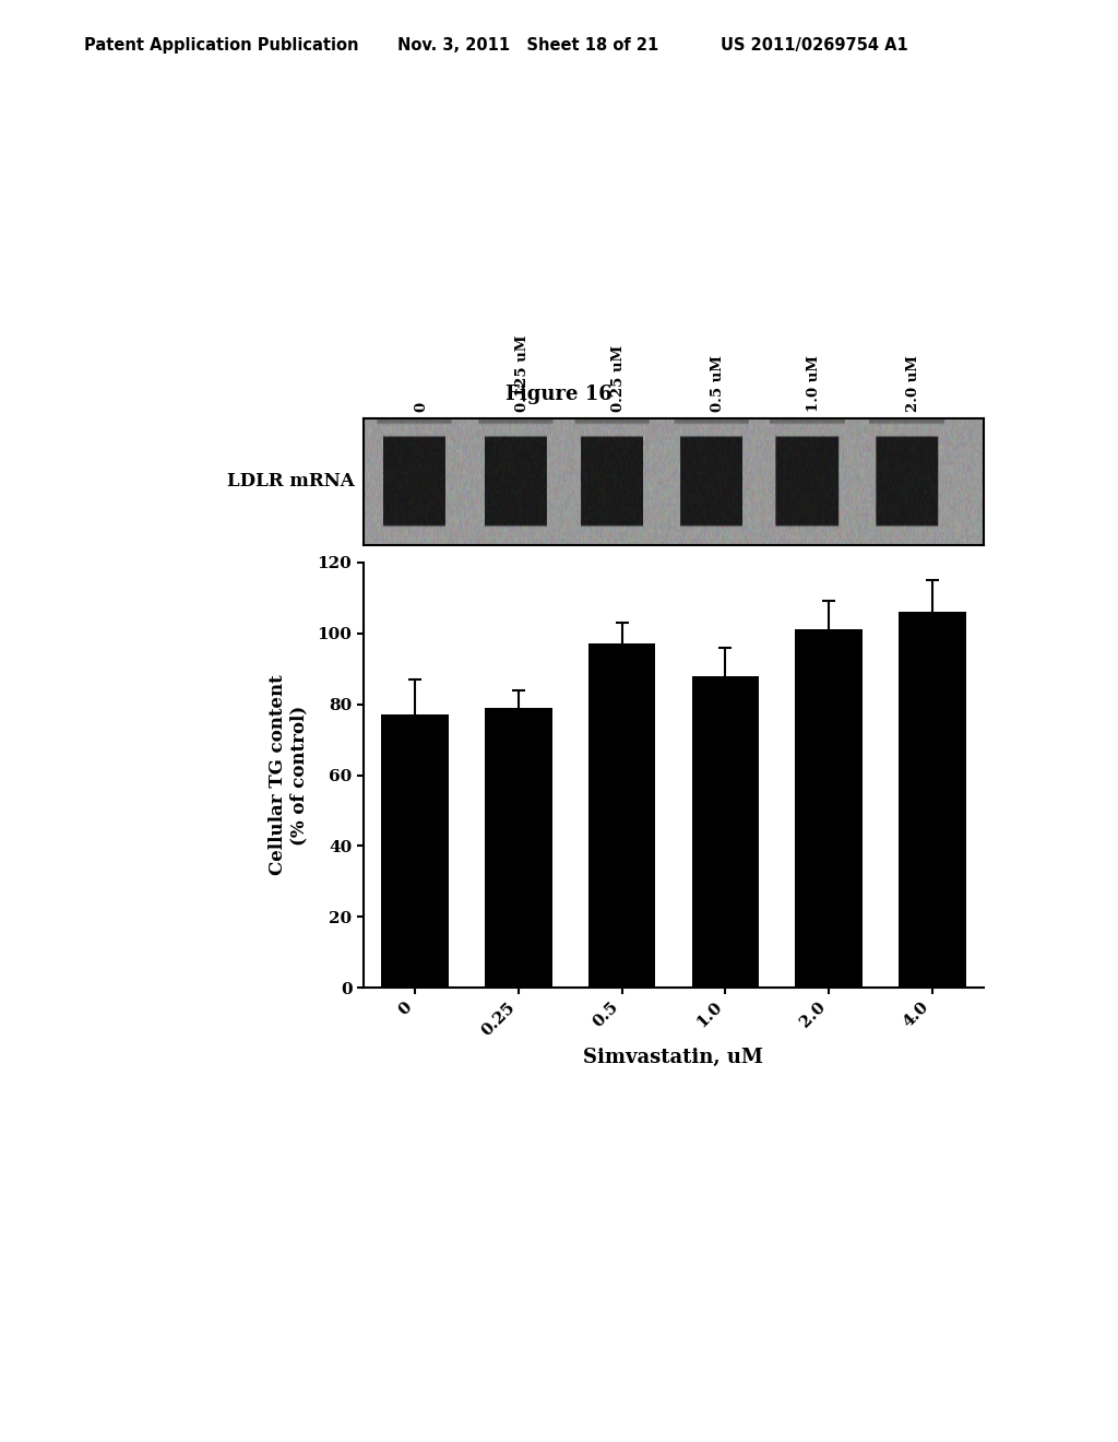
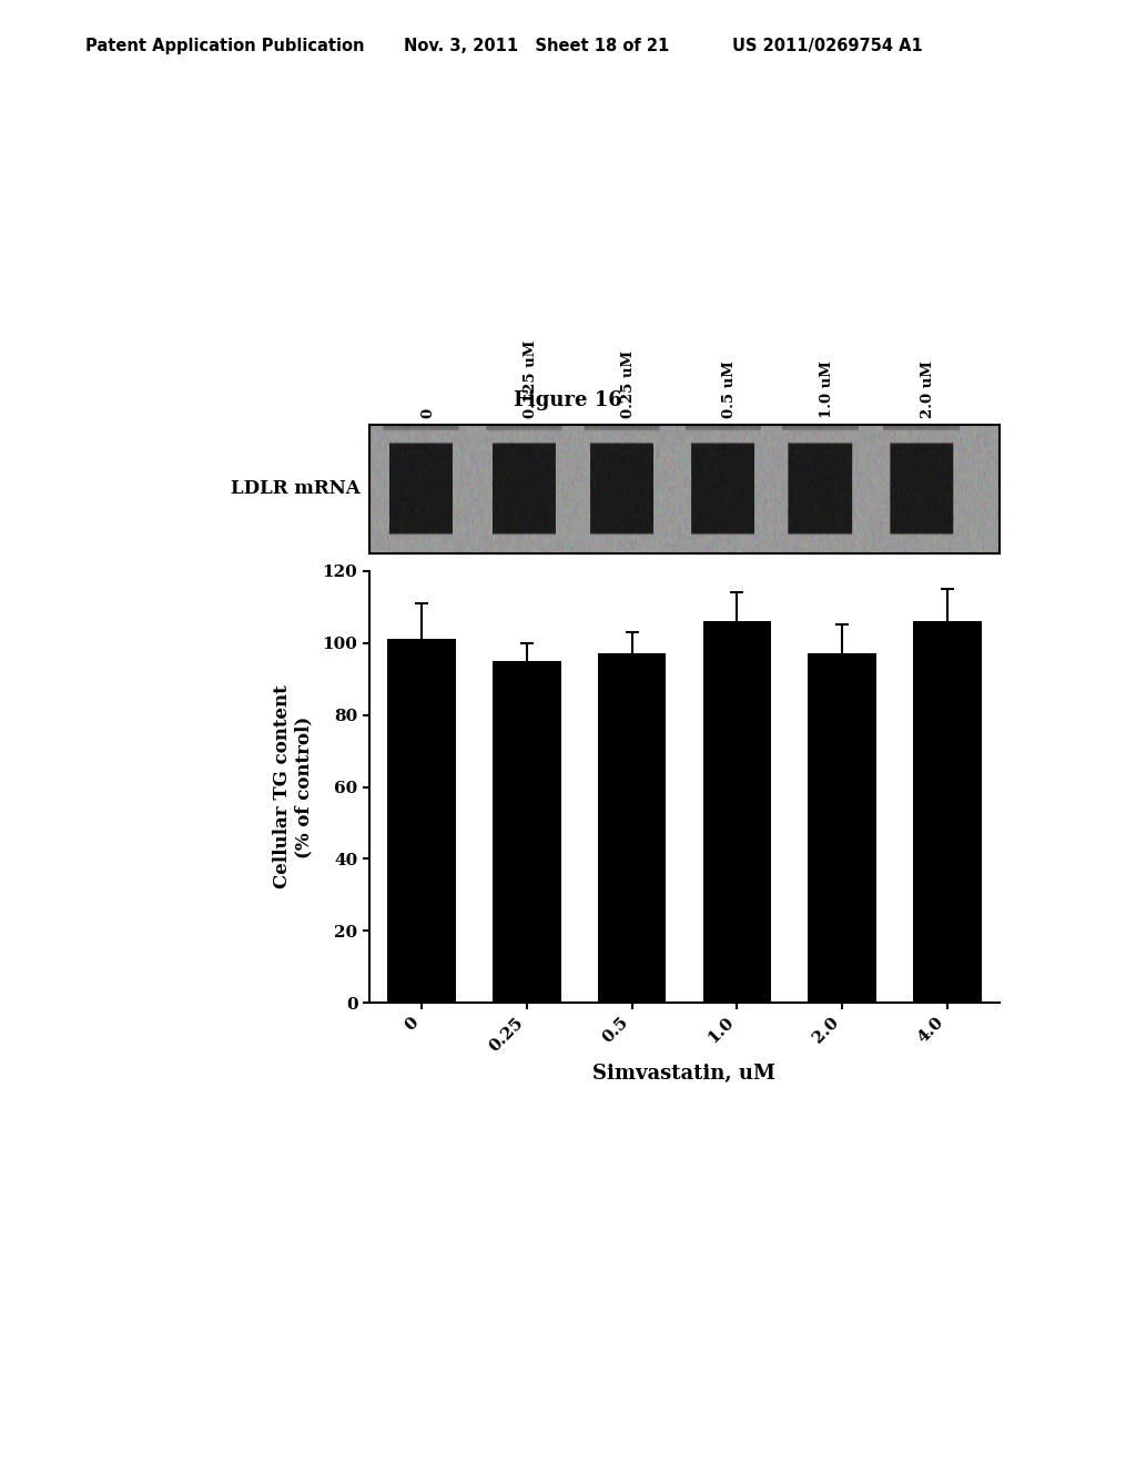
0: 77 -> 101
0.25: 79 -> 95
1.0: 88 -> 106
2.0: 101 -> 97
